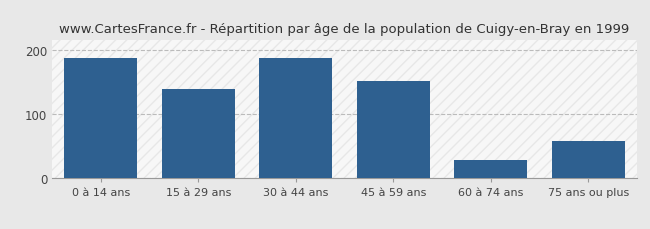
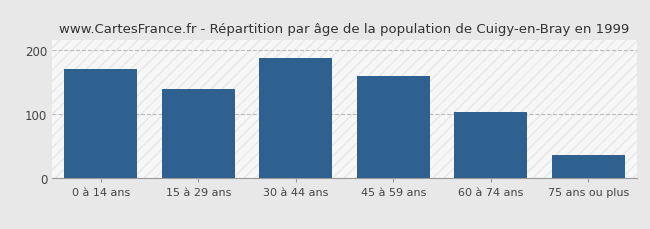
0 à 14 ans: 188 -> 170
45 à 59 ans: 152 -> 160
60 à 74 ans: 28 -> 103
75 ans ou plus: 58 -> 37
